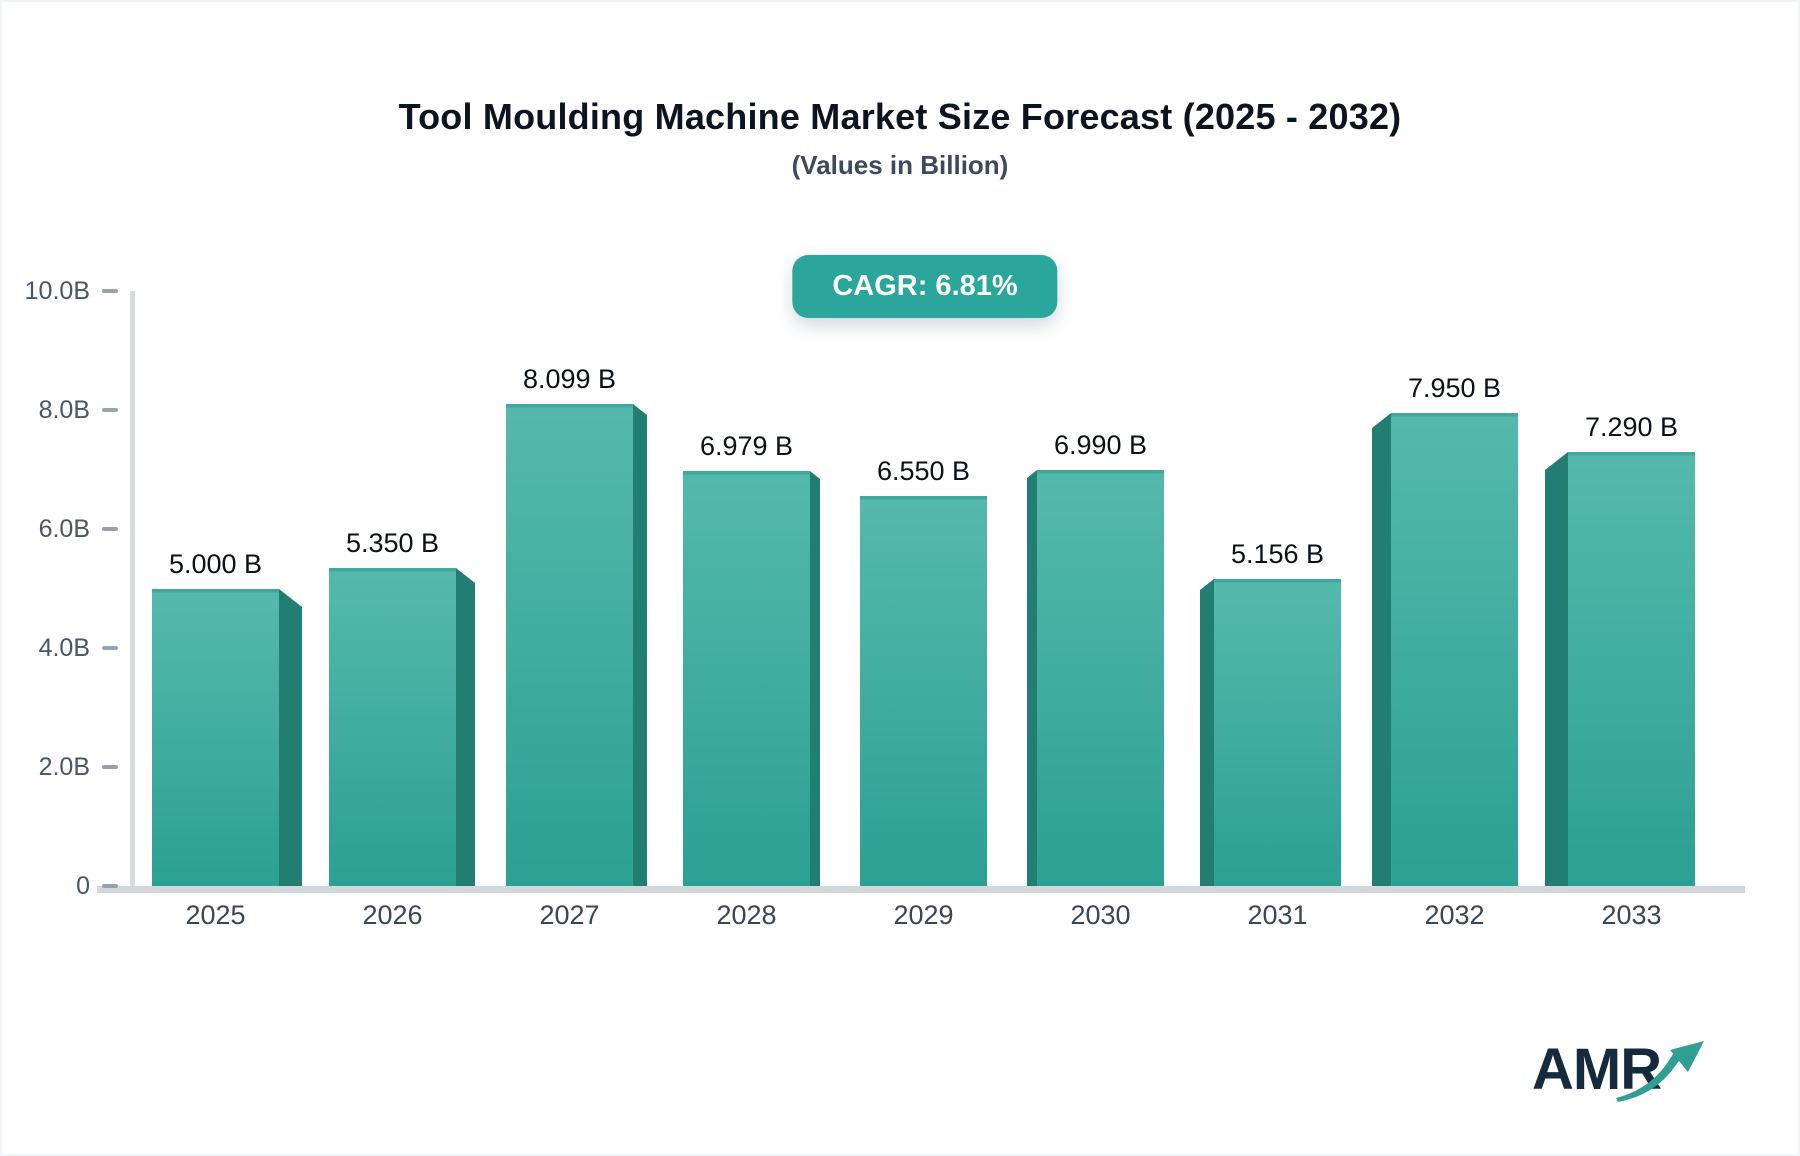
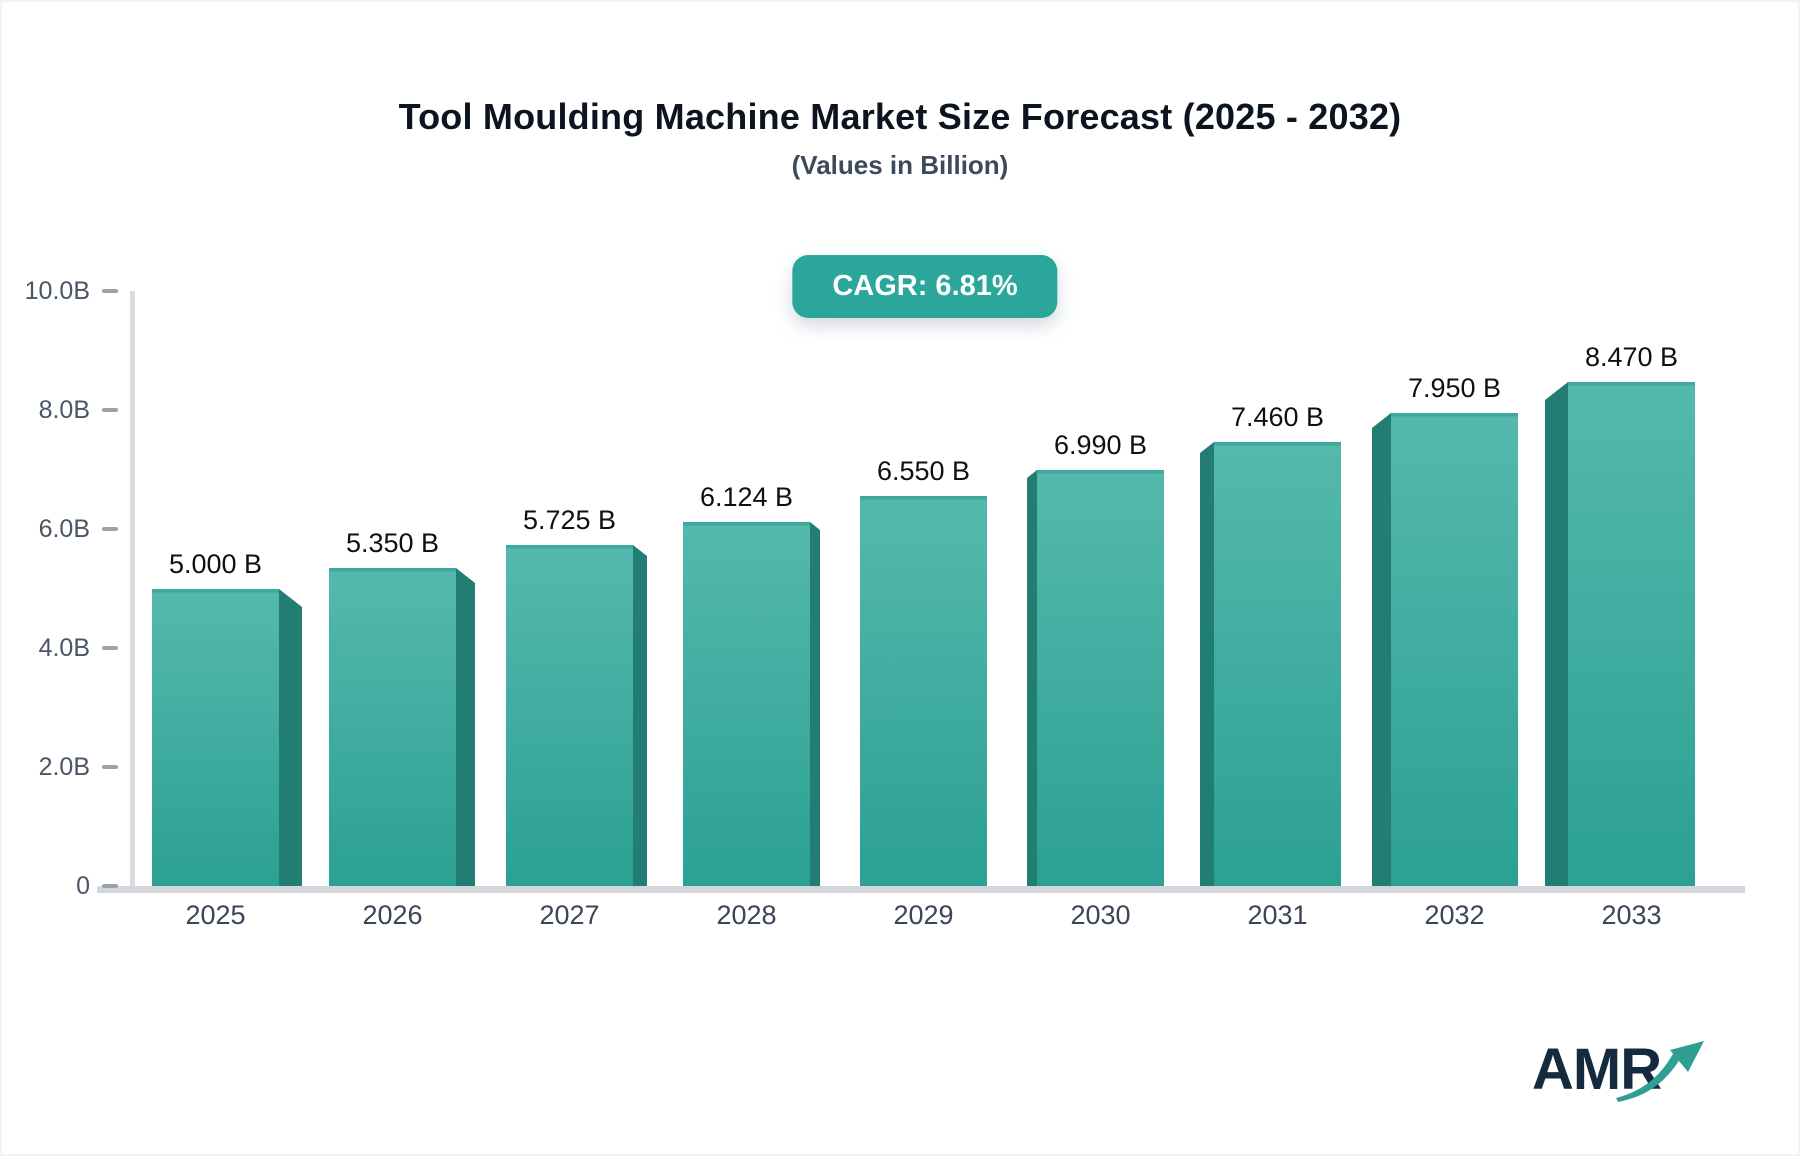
2027: 8.099 -> 5.725
2028: 6.979 -> 6.124
2031: 5.156 -> 7.460
2033: 7.290 -> 8.470
